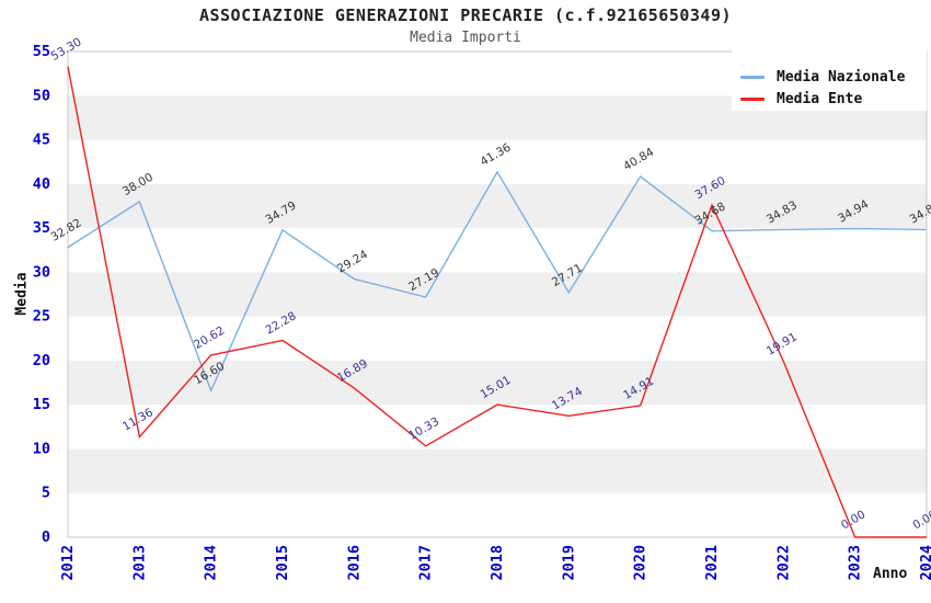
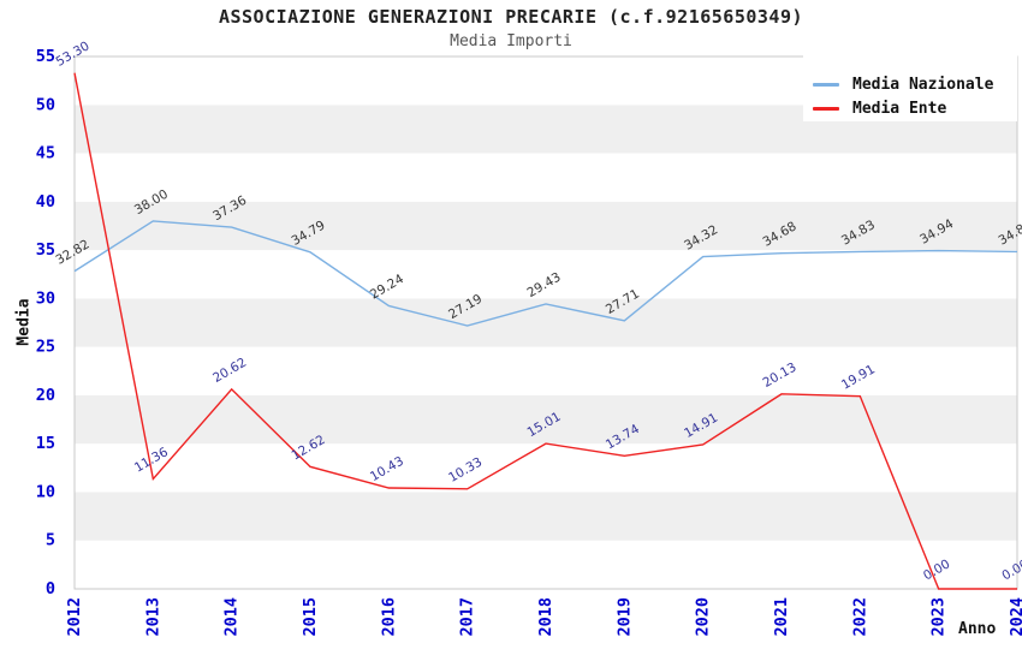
Media Nazionale/2014: 16.60 -> 37.36
Media Ente/2015: 22.28 -> 12.62
Media Ente/2016: 16.89 -> 10.43
Media Nazionale/2018: 41.36 -> 29.43
Media Nazionale/2020: 40.84 -> 34.32
Media Ente/2021: 37.60 -> 20.13
